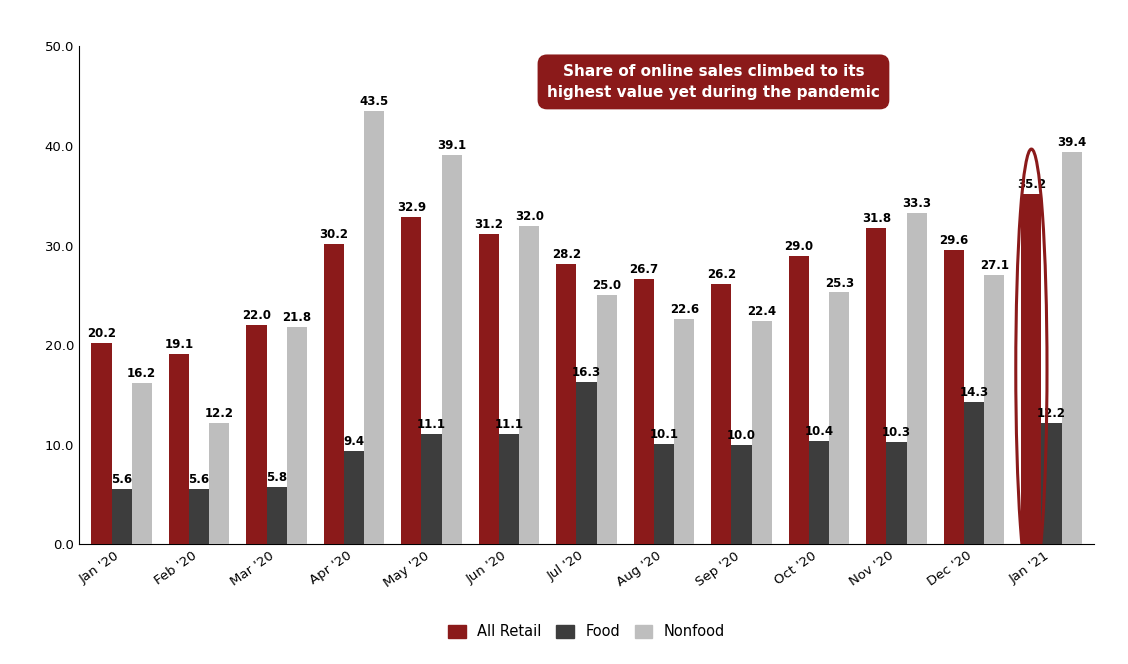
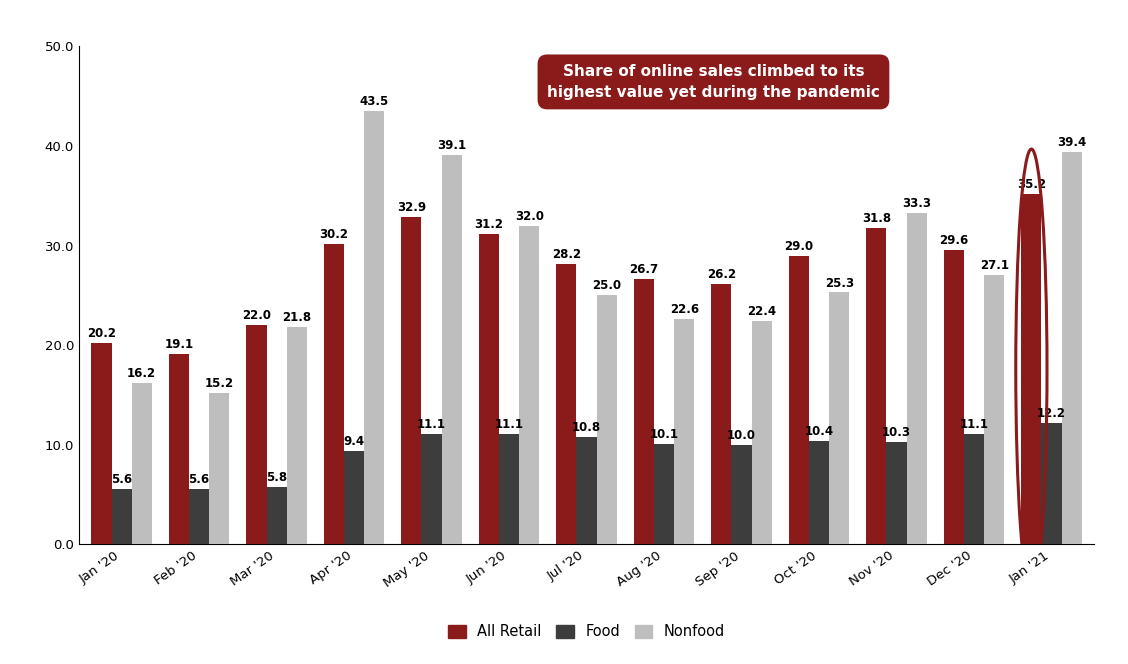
Nonfood/Feb '20: 12.2 -> 15.2
Food/Jul '20: 16.3 -> 10.8
Food/Dec '20: 14.3 -> 11.1
